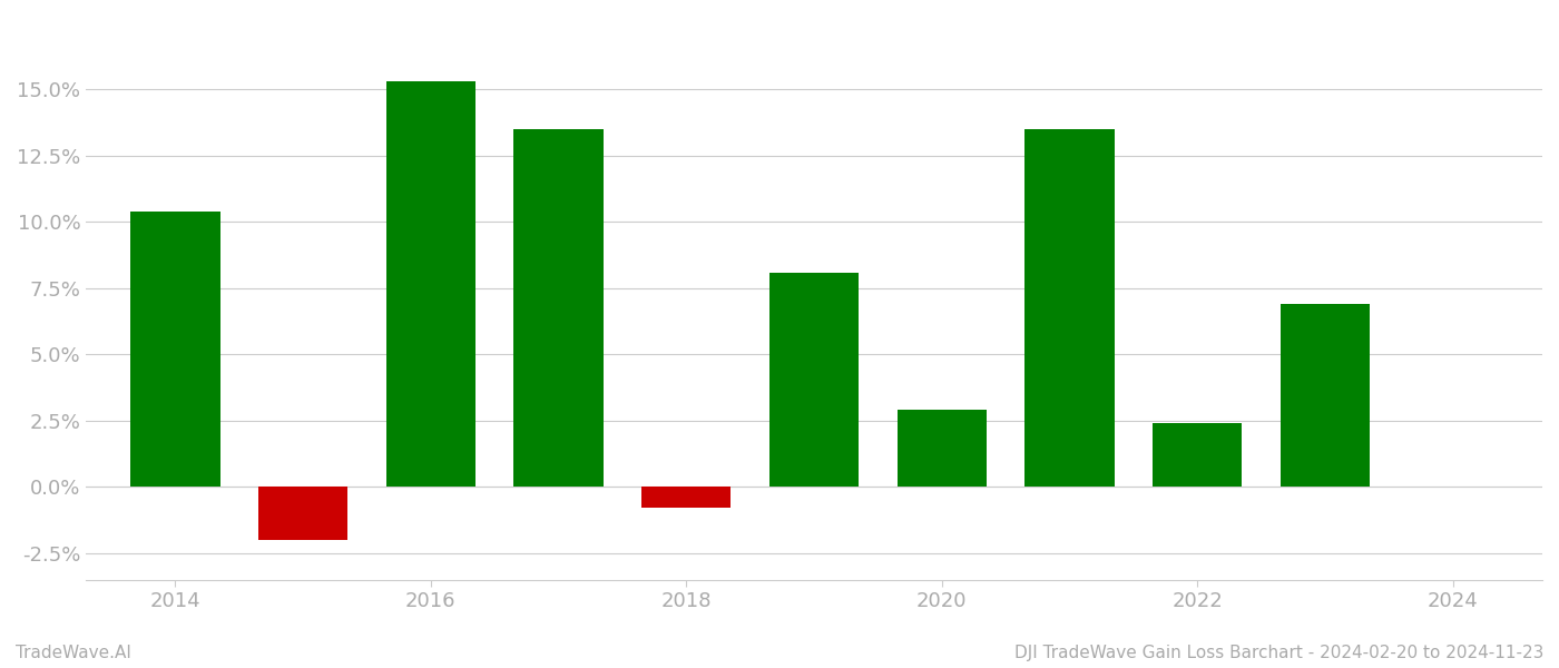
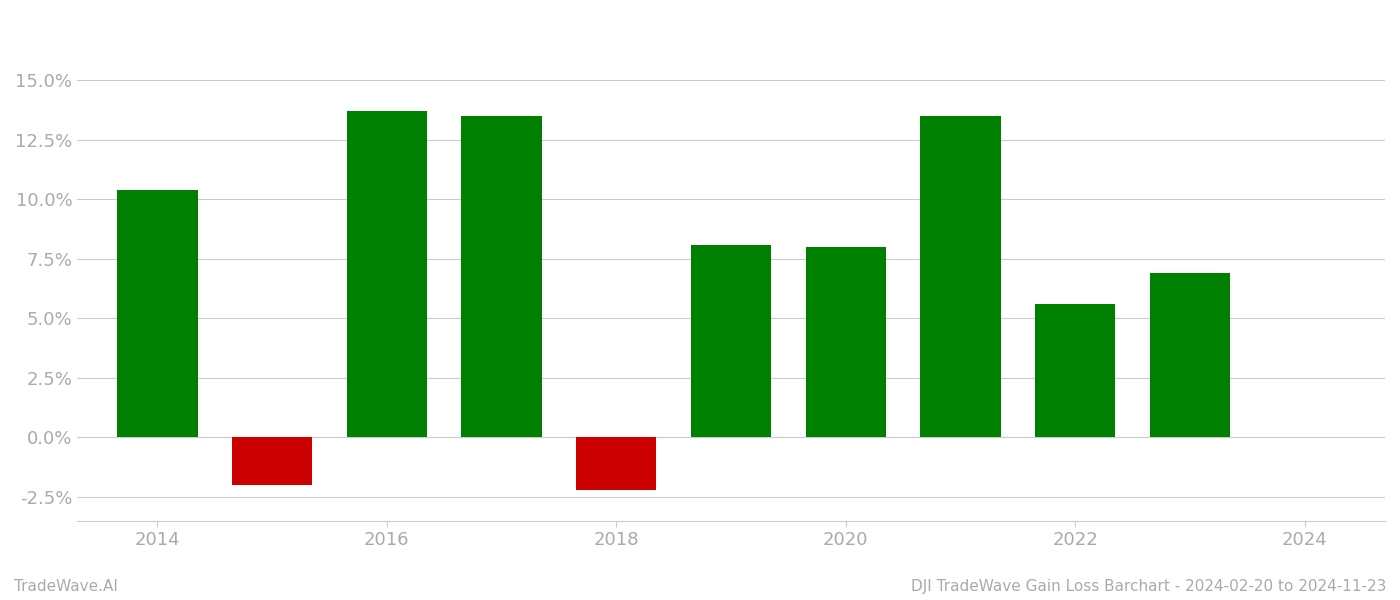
2016: 15.3% -> 13.7%
2018: -0.8% -> -2.2%
2020: 2.9% -> 8.0%
2022: 2.4% -> 5.6%
